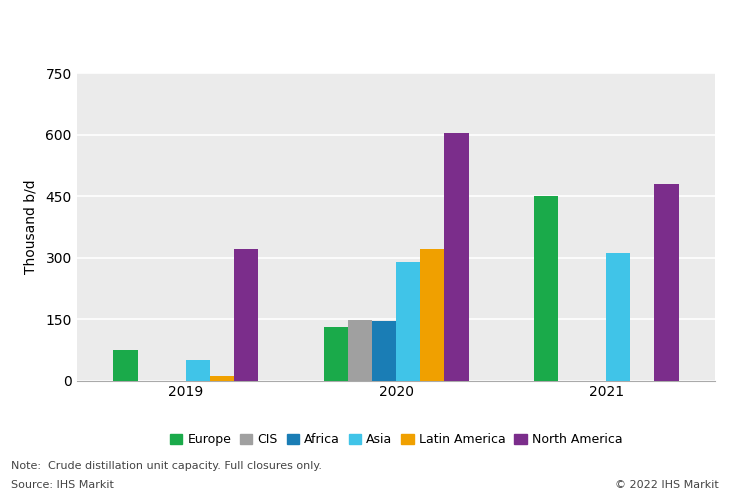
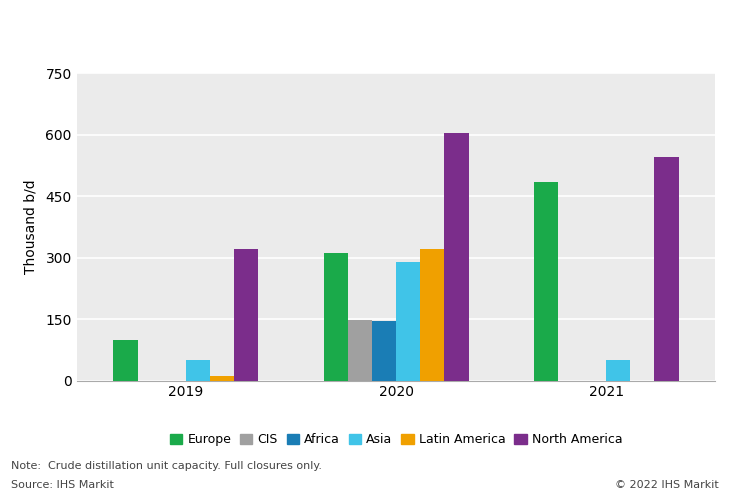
Europe/2019: 75 -> 100
Europe/2020: 130 -> 310
Europe/2021: 450 -> 485
Asia/2021: 310 -> 50
North America/2021: 480 -> 545
